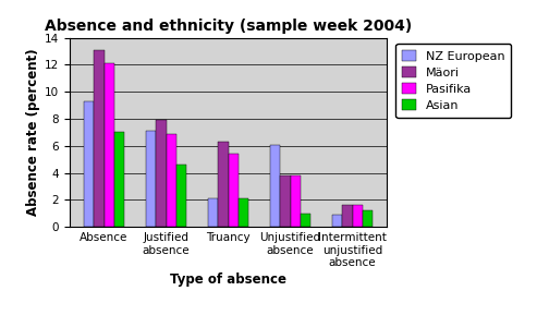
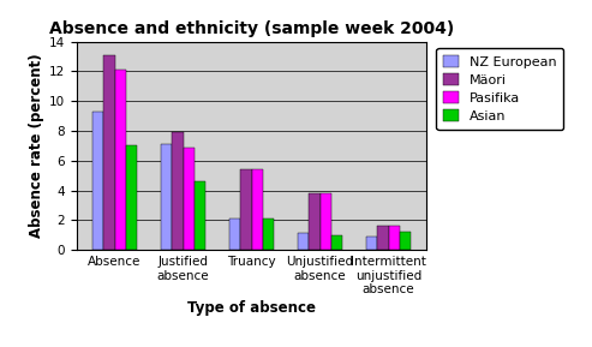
Mäori/Truancy: 6.3 -> 5.4
NZ European/Unjustified absence: 6.1 -> 1.1
